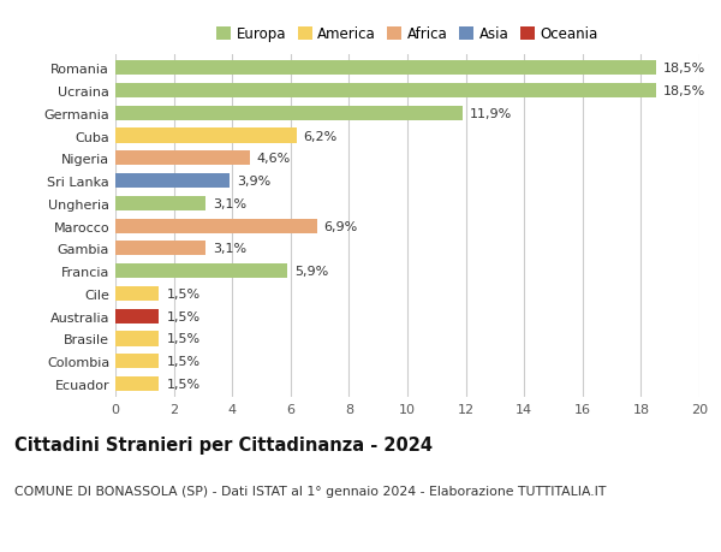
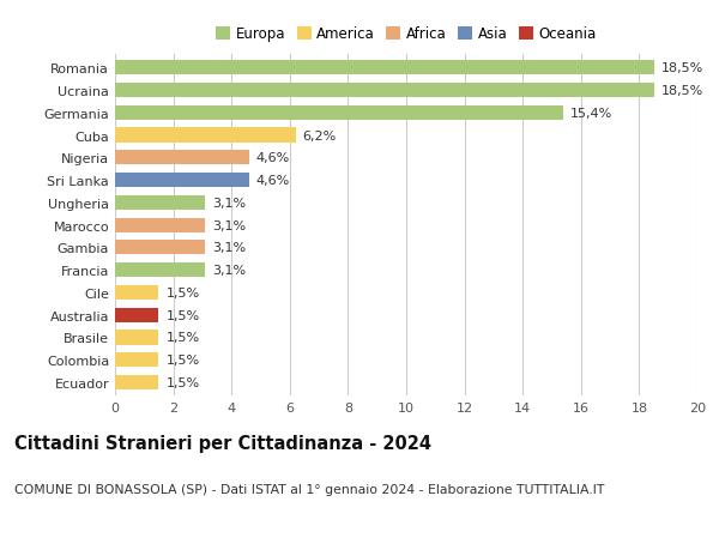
Germania: 11,9% -> 15,4%
Sri Lanka: 3,9% -> 4,6%
Marocco: 6,9% -> 3,1%
Francia: 5,9% -> 3,1%
